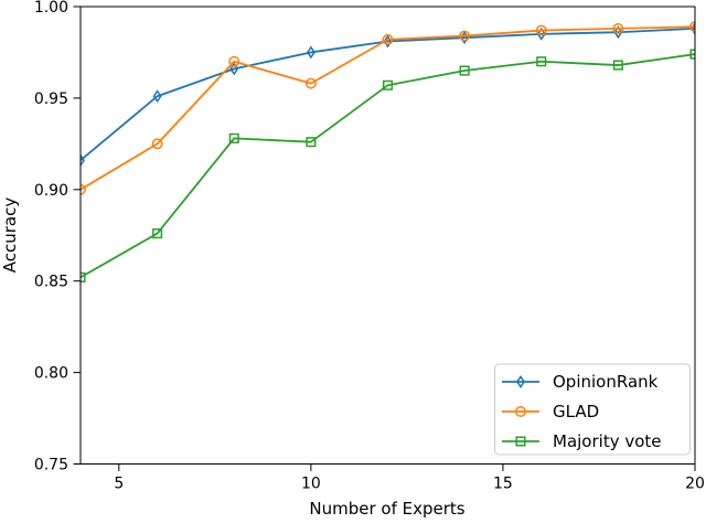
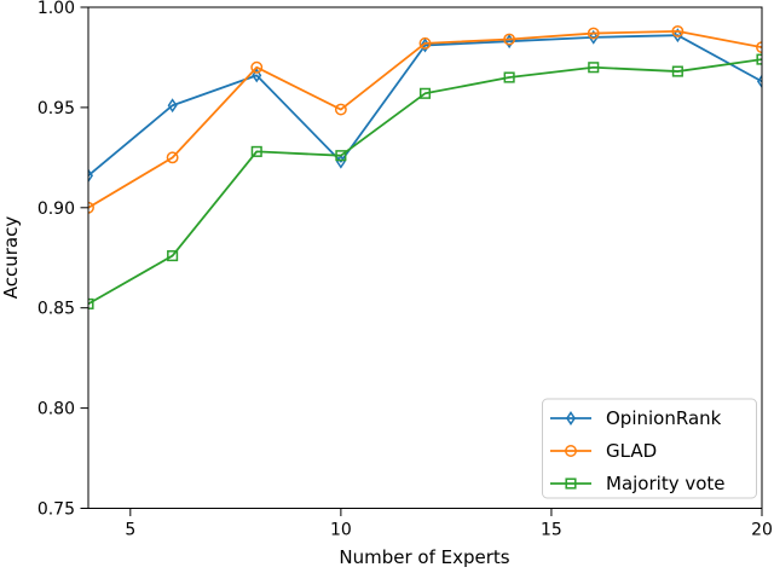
OpinionRank/10: 0.975 -> 0.923
GLAD/10: 0.958 -> 0.949
OpinionRank/20: 0.988 -> 0.963
GLAD/20: 0.989 -> 0.980
